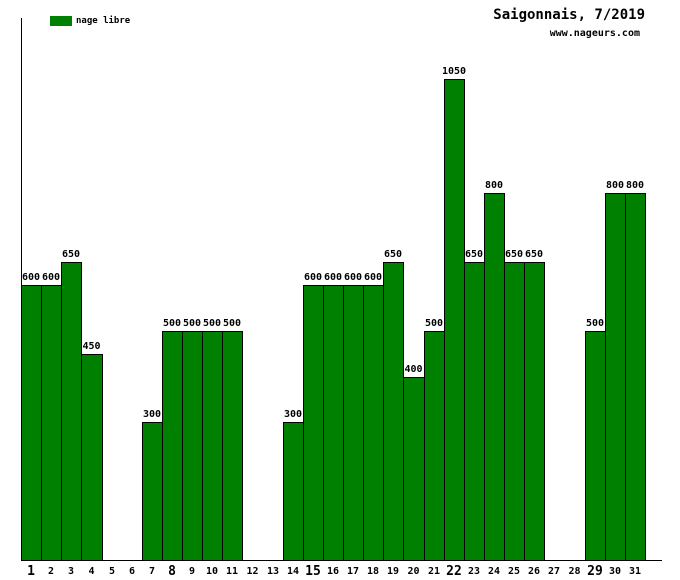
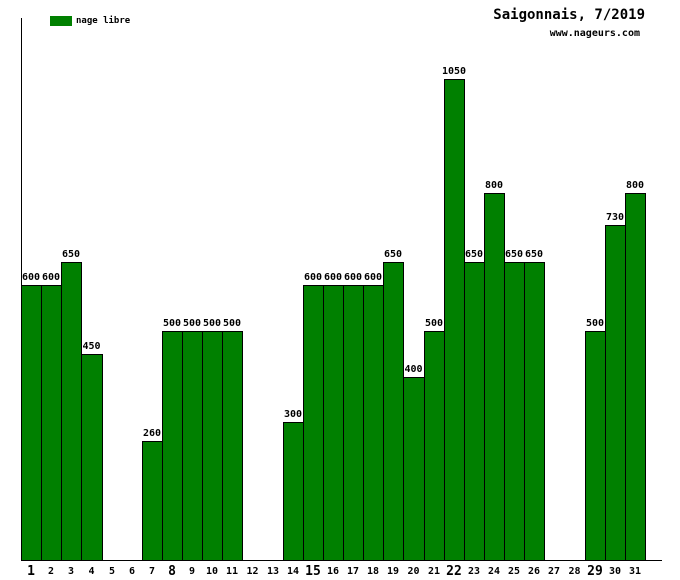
7: 300 -> 260
30: 800 -> 730
